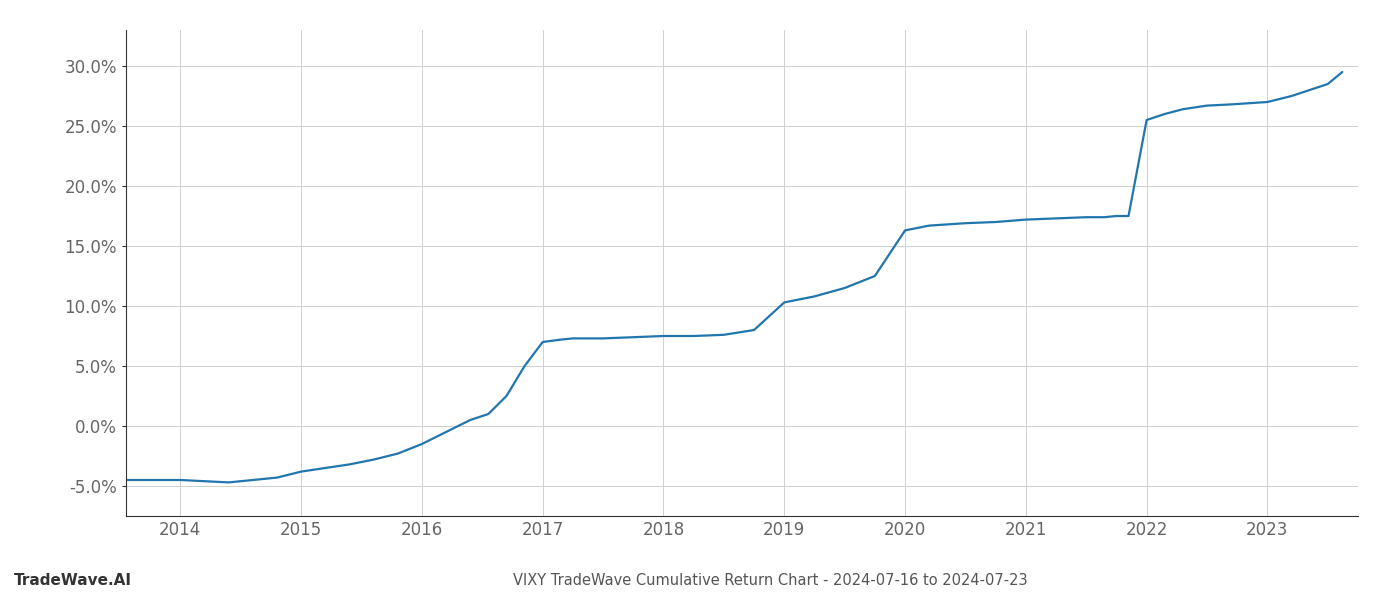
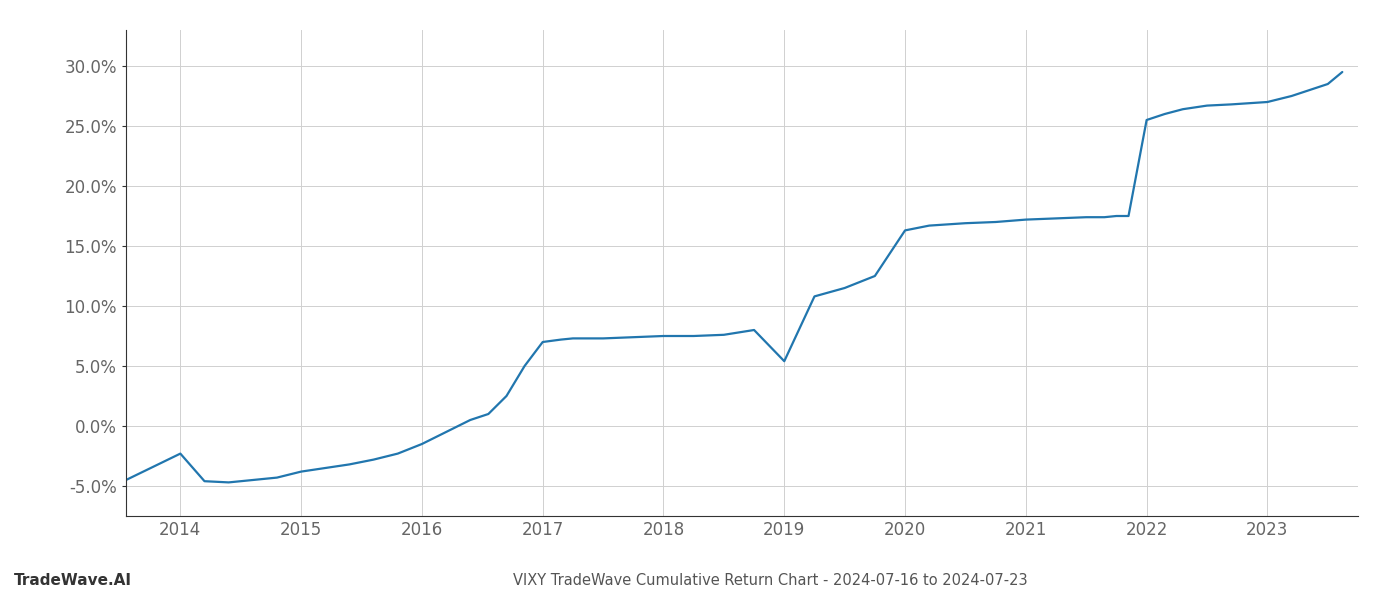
2014: -4.5% -> -2.3%
2019: 10.3% -> 5.4%
